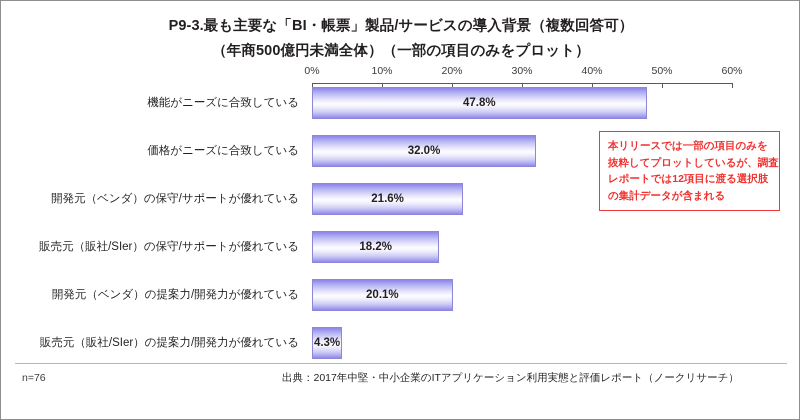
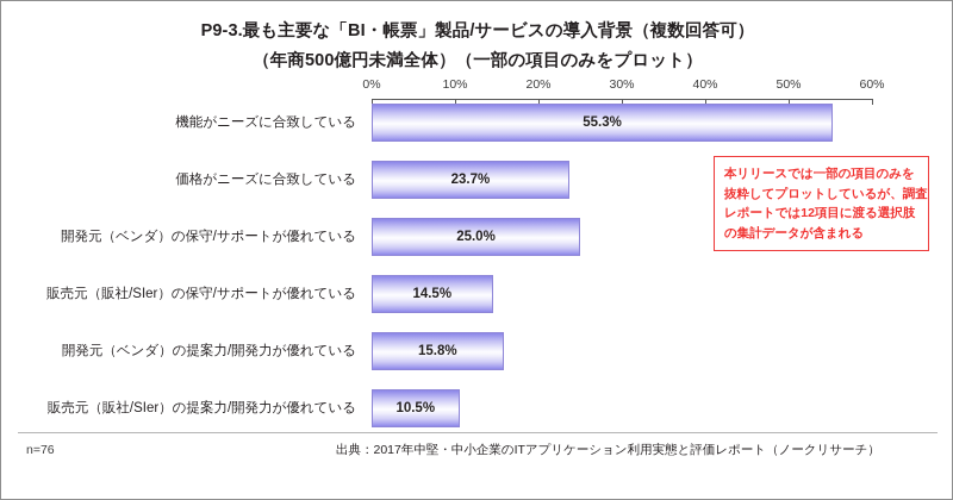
機能がニーズに合致している: 47.8% -> 55.3%
価格がニーズに合致している: 32.0% -> 23.7%
開発元（ベンダ）の保守/サポートが優れている: 21.6% -> 25.0%
販売元（販社/SIer）の保守/サポートが優れている: 18.2% -> 14.5%
開発元（ベンダ）の提案力/開発力が優れている: 20.1% -> 15.8%
販売元（販社/SIer）の提案力/開発力が優れている: 4.3% -> 10.5%
